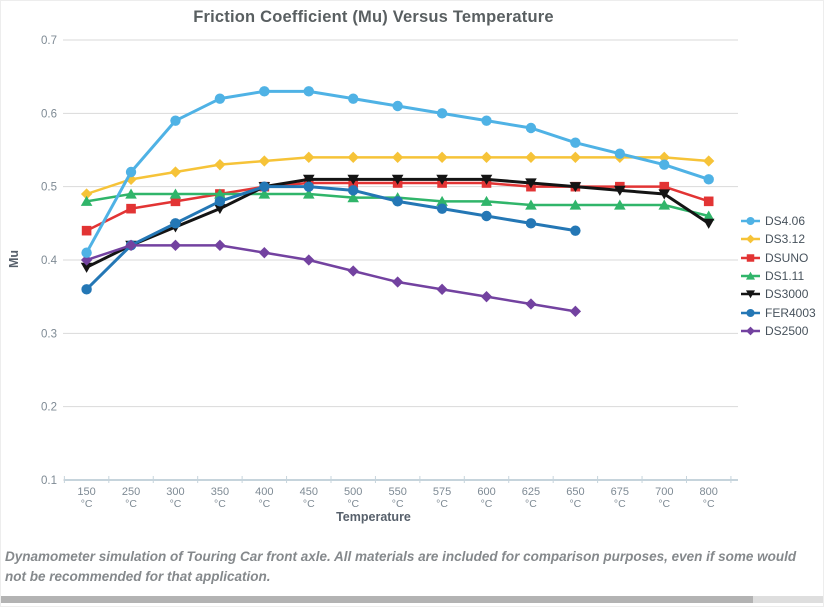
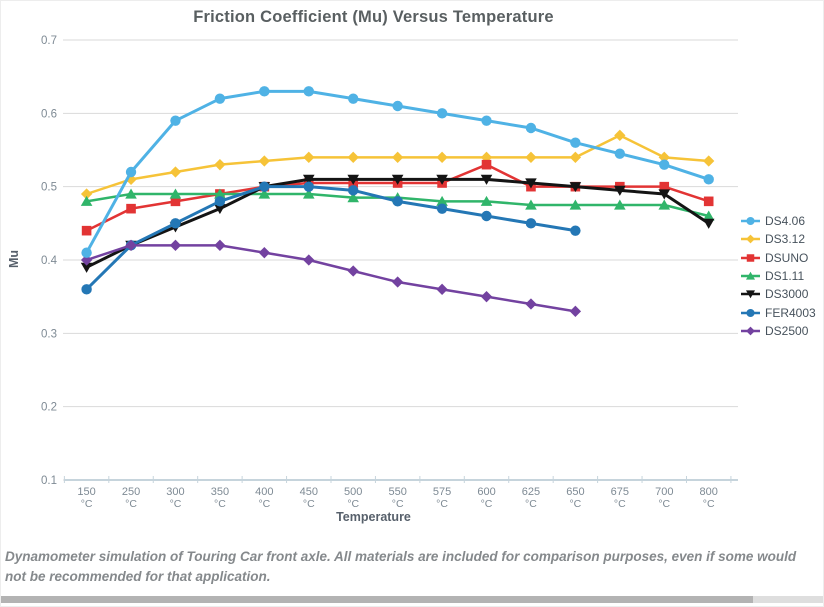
DSUNO/600 °C: 0.51 -> 0.53
DS3.12/675 °C: 0.54 -> 0.57
